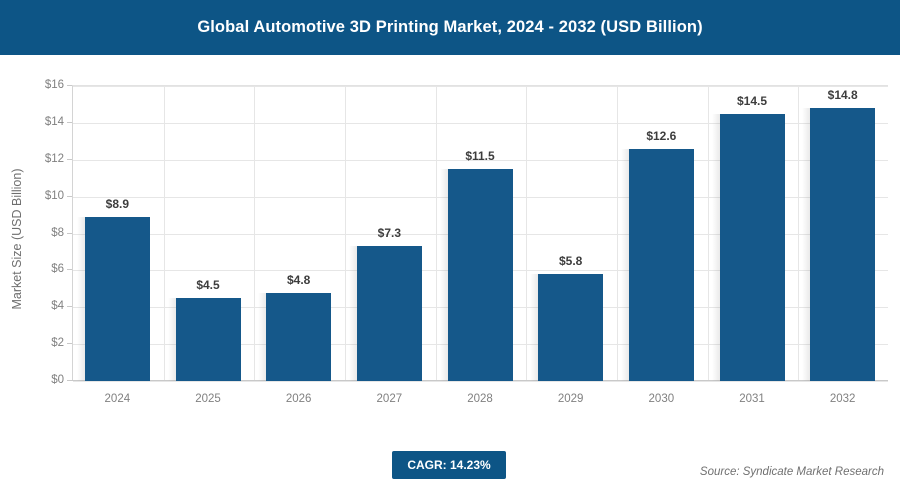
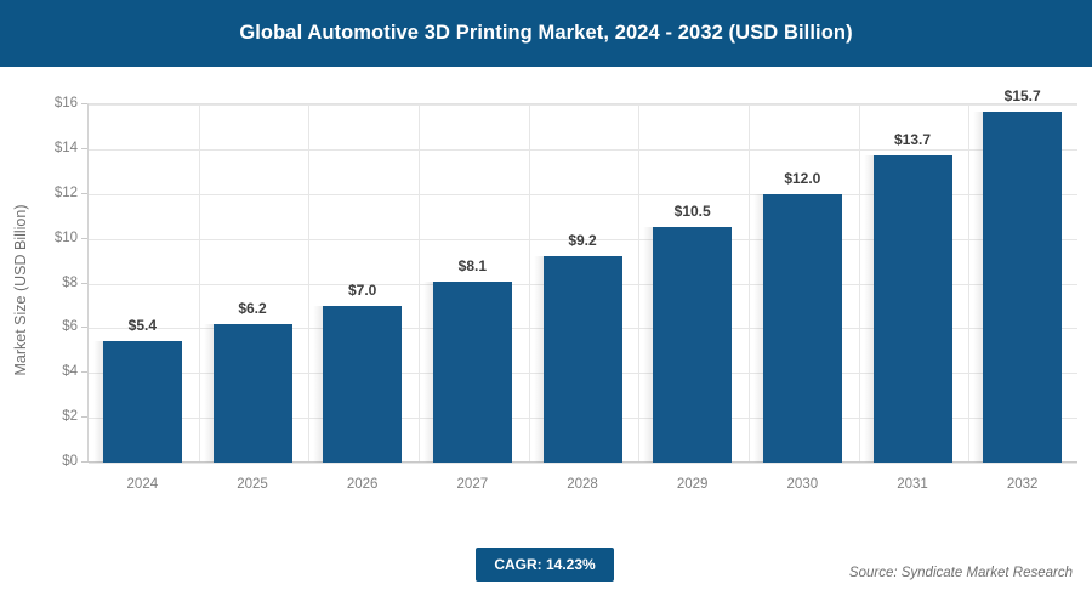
2024: $8.9 -> $5.4
2025: $4.5 -> $6.2
2026: $4.8 -> $7.0
2027: $7.3 -> $8.1
2028: $11.5 -> $9.2
2029: $5.8 -> $10.5
2030: $12.6 -> $12.0
2031: $14.5 -> $13.7
2032: $14.8 -> $15.7
